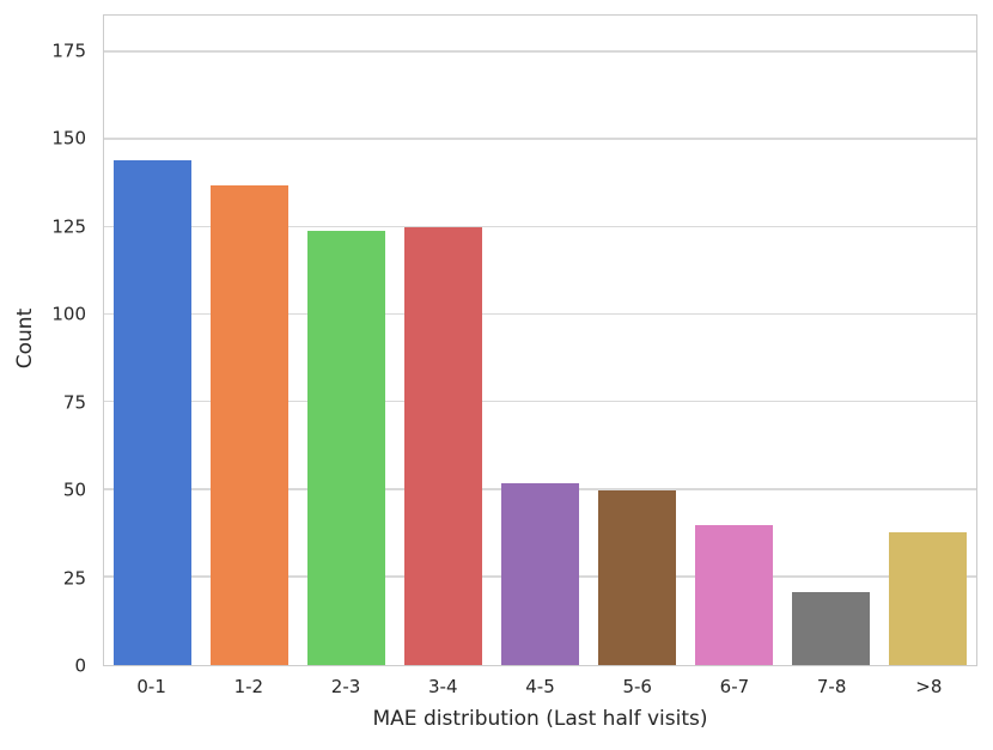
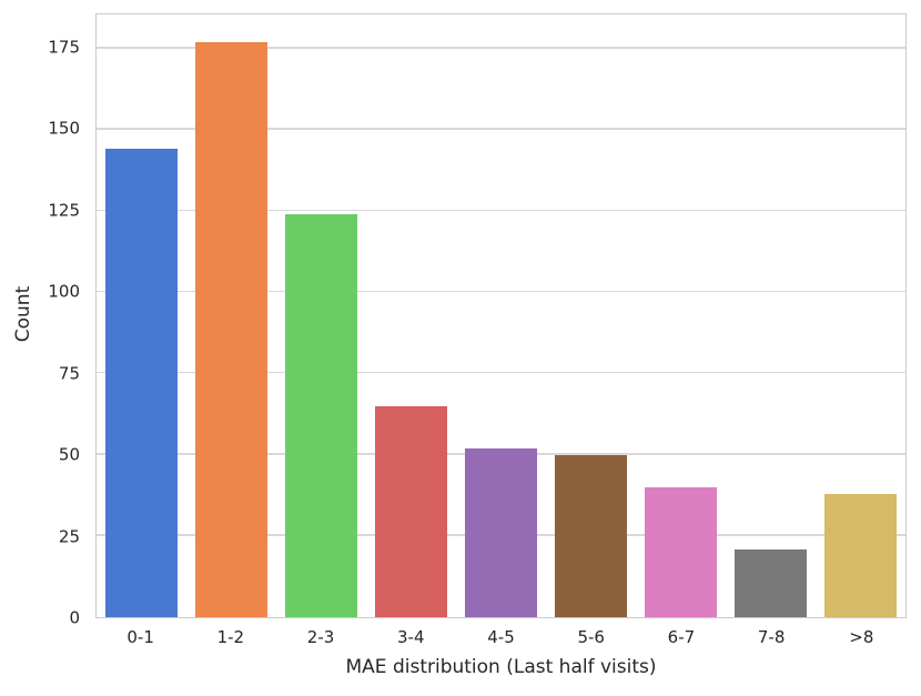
1-2: 137 -> 177
3-4: 125 -> 65
